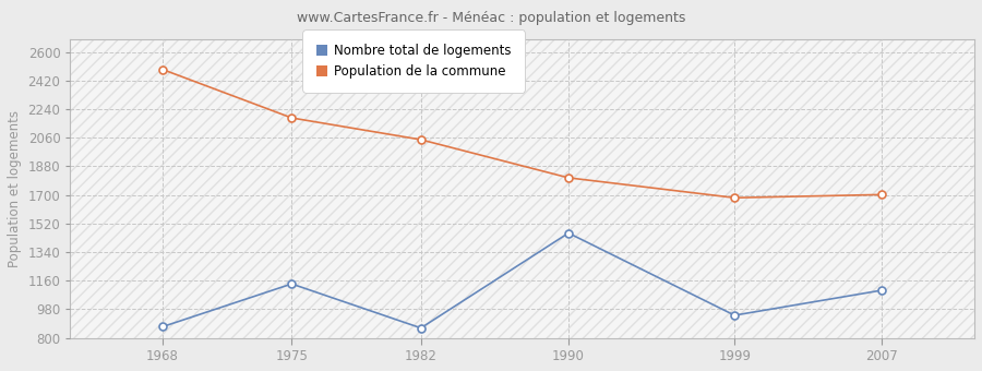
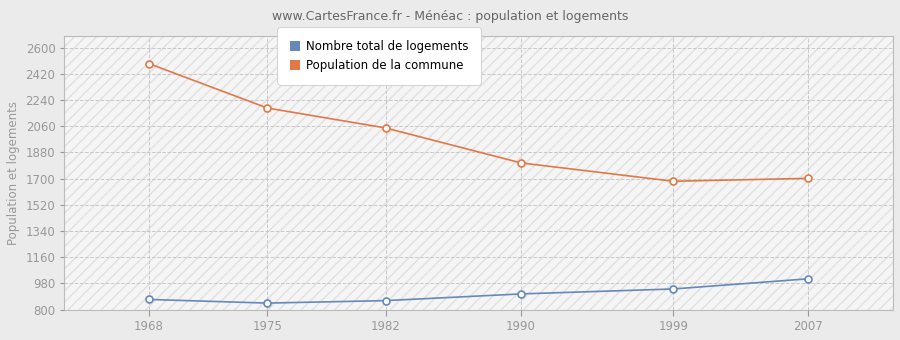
Nombre total de logements/1975: 1140 -> 840
Nombre total de logements/1990: 1460 -> 910
Nombre total de logements/2007: 1100 -> 1010
